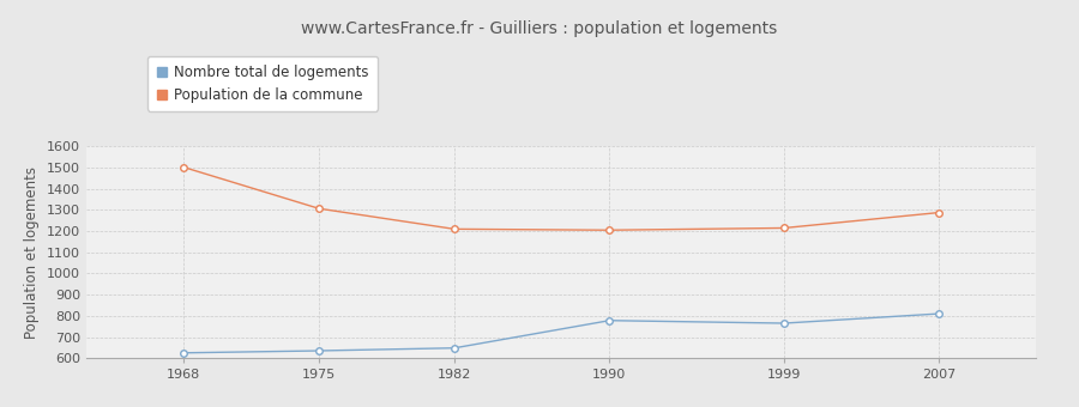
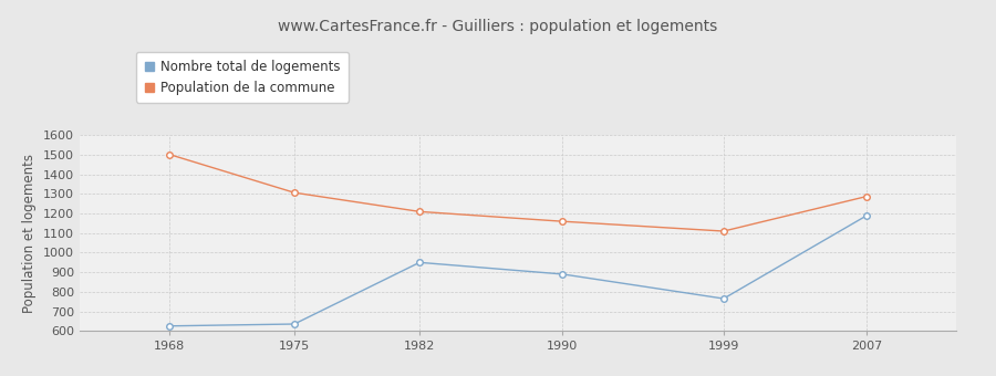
Nombre total de logements/1982: 650 -> 950
Nombre total de logements/1990: 780 -> 890
Population de la commune/1990: 1200 -> 1160
Population de la commune/1999: 1220 -> 1110
Nombre total de logements/2007: 810 -> 1190
